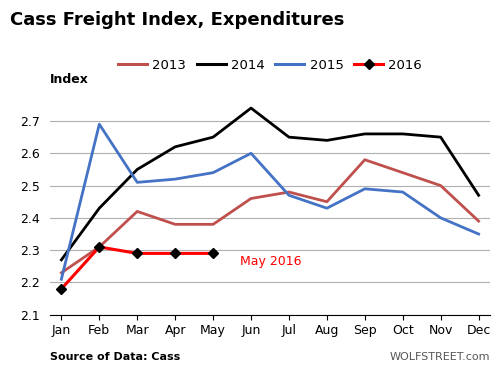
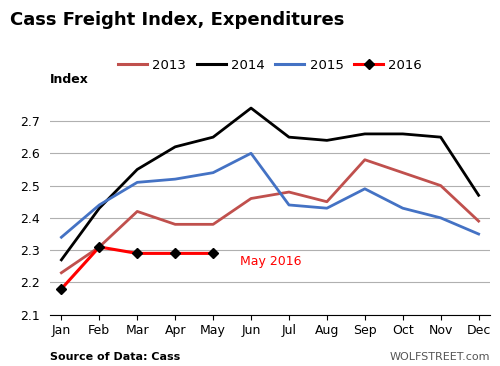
2015/Jan: 2.21 -> 2.34
2015/Feb: 2.69 -> 2.44
2015/Jul: 2.47 -> 2.44
2015/Oct: 2.48 -> 2.43
